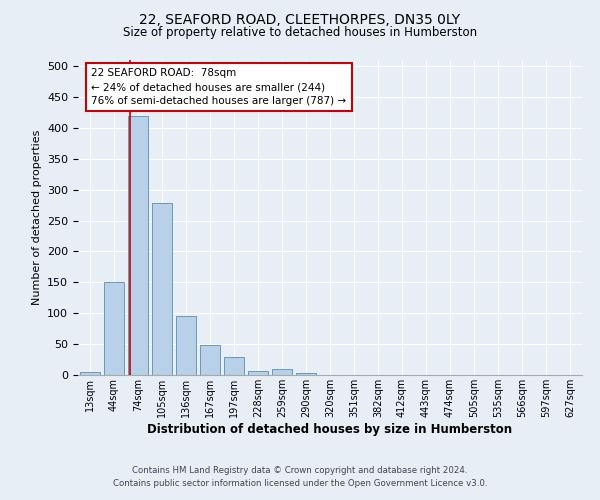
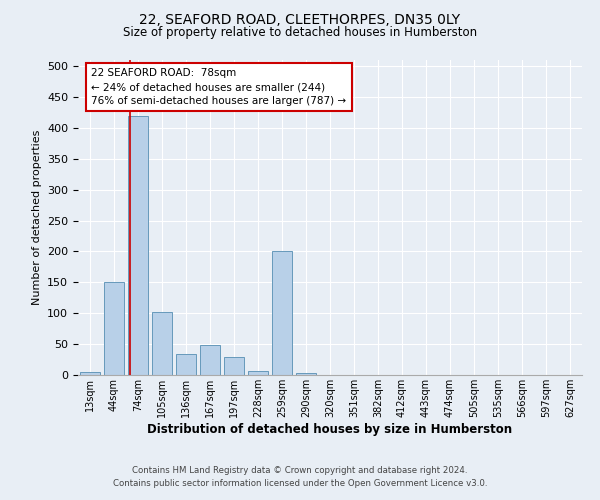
105sqm: 278 -> 102
136sqm: 95 -> 34
259sqm: 10 -> 200
